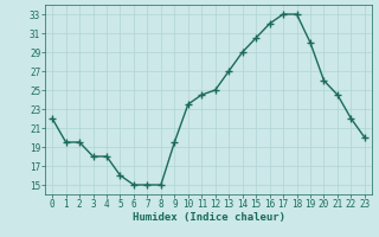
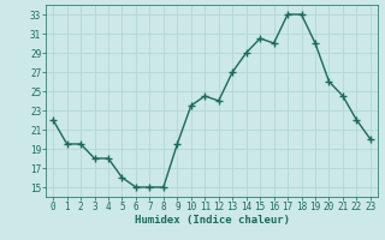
12: 25.0 -> 24.0
16: 32.0 -> 30.0
